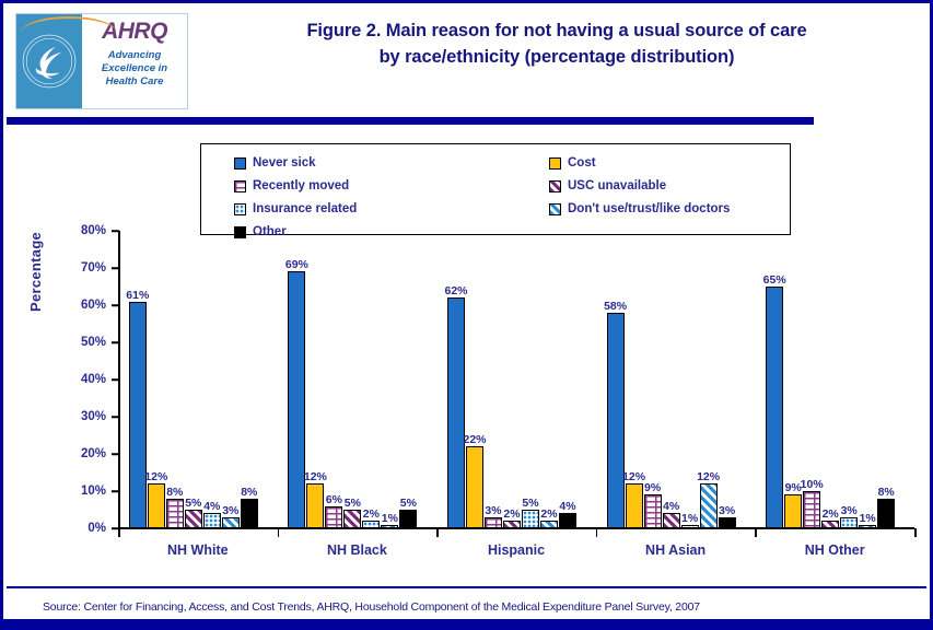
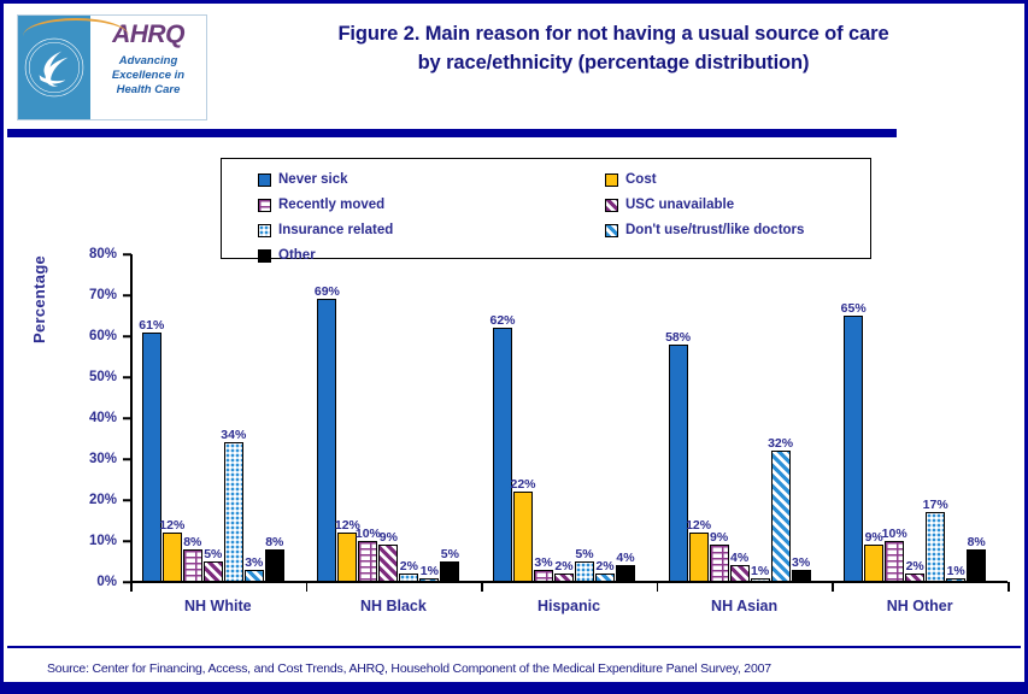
Insurance related/NH White: 4% -> 34%
Recently moved/NH Black: 6% -> 10%
USC unavailable/NH Black: 5% -> 9%
Don't use/trust/like doctors/NH Asian: 12% -> 32%
Insurance related/NH Other: 3% -> 17%
